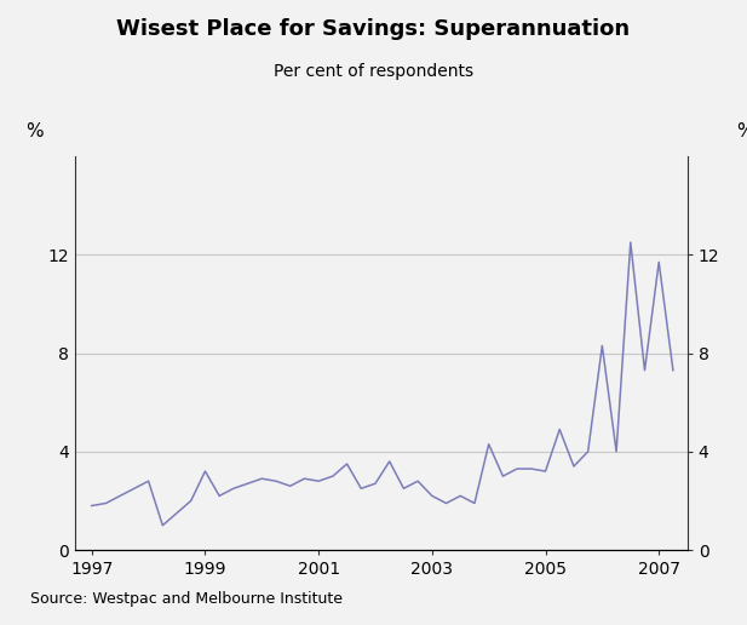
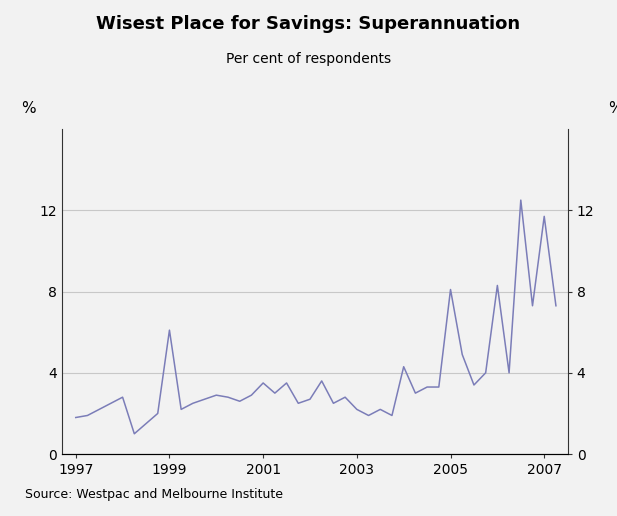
1999: 3.2 -> 6.1
2001: 2.8 -> 3.5
2005: 3.2 -> 8.1
